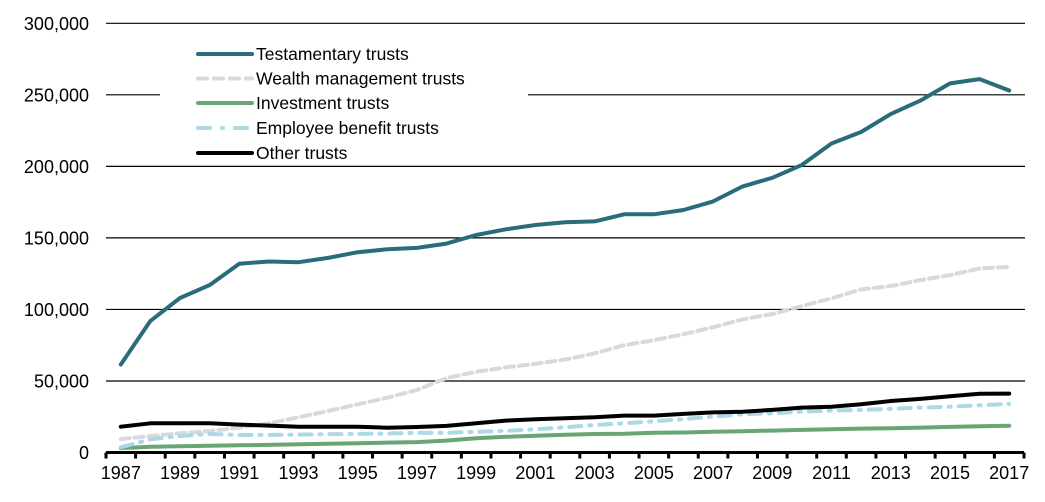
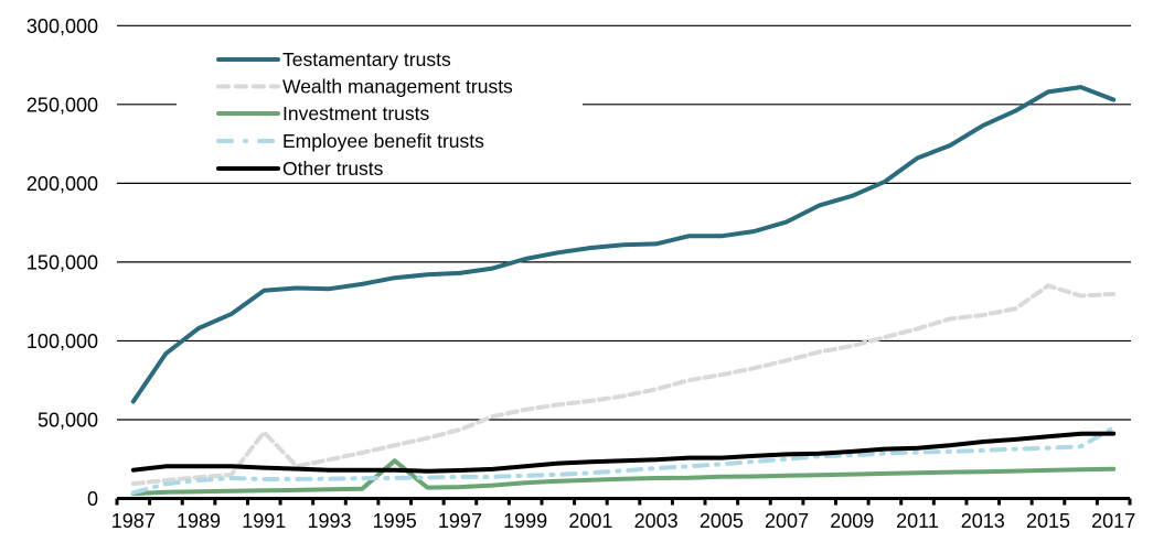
Wealth management trusts/1991: 17000 -> 42000
Investment trusts/1995: 6000 -> 24000
Wealth management trusts/2015: 124000 -> 135000
Employee benefit trusts/2017: 34000 -> 45000
